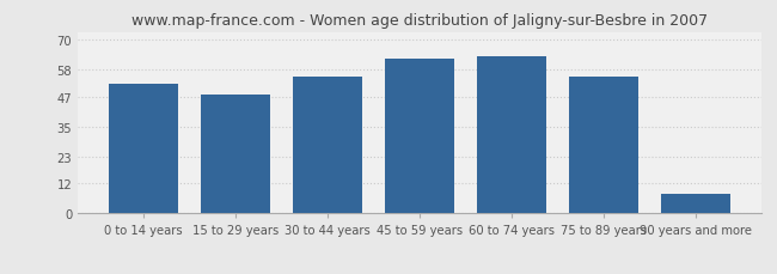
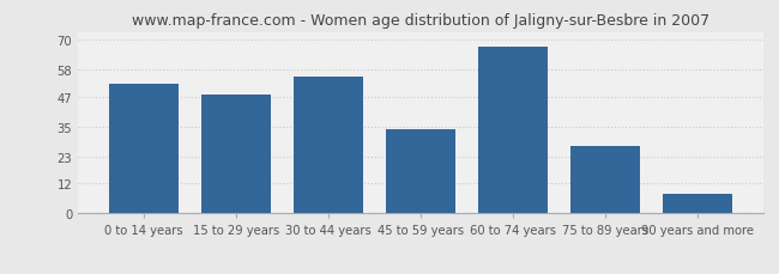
45 to 59 years: 62 -> 34
60 to 74 years: 63 -> 67
75 to 89 years: 55 -> 27
